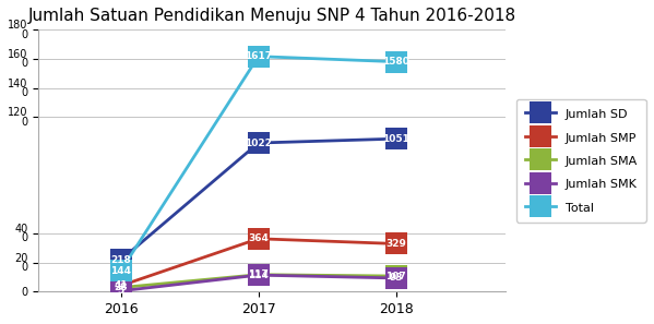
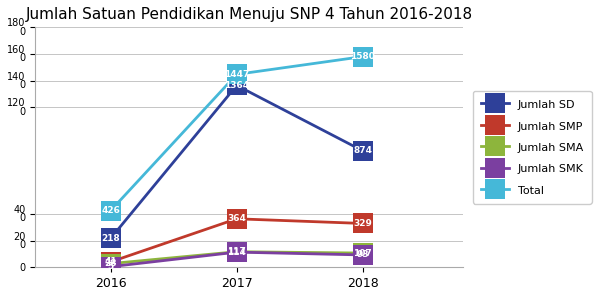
Total/2016: 144 -> 426
Jumlah SD/2017: 1022 -> 1364
Total/2017: 1617 -> 1447
Jumlah SD/2018: 1051 -> 874
